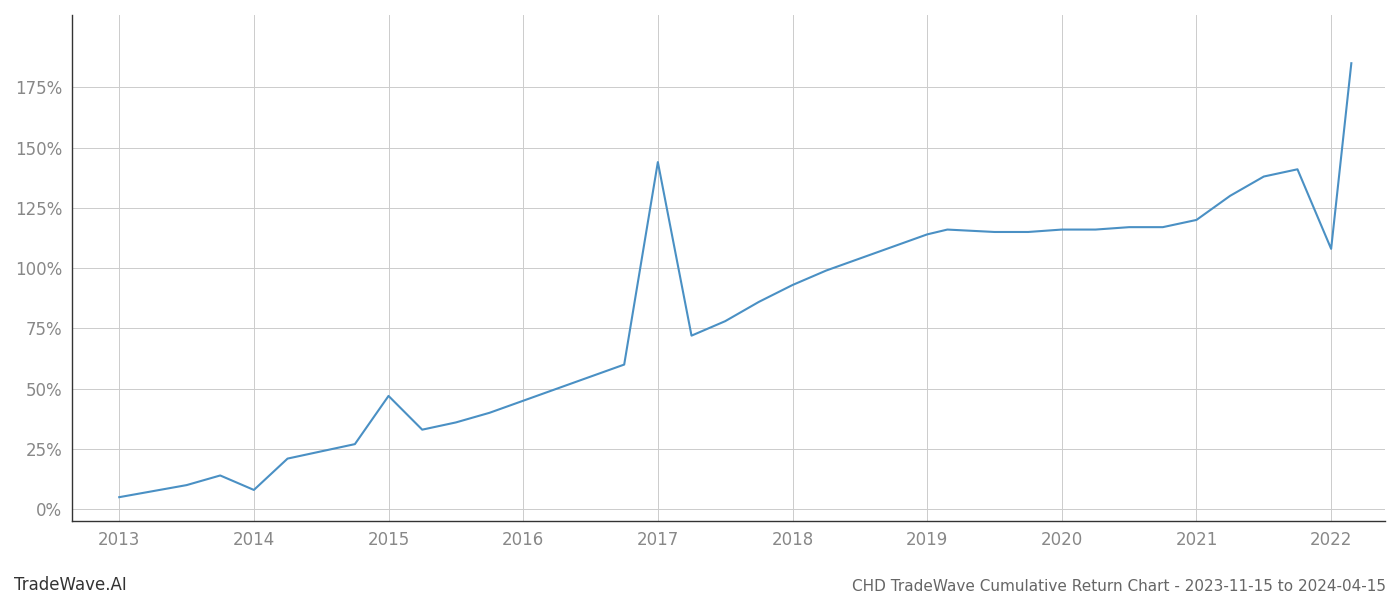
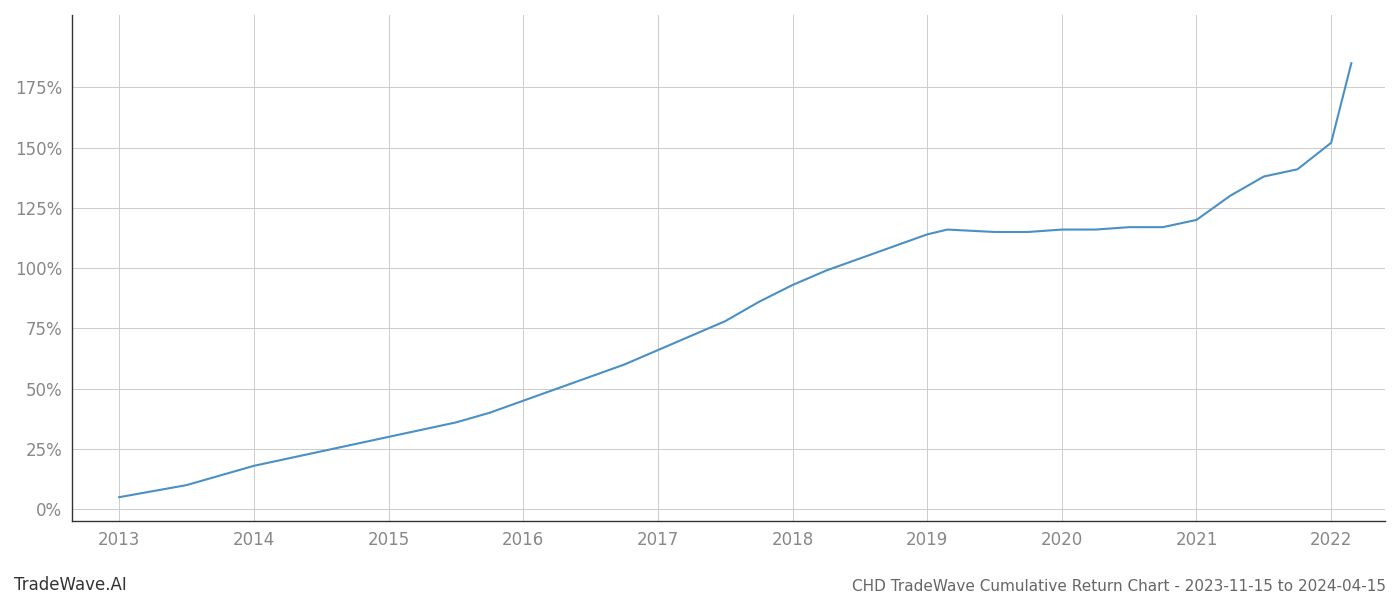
2014: 8% -> 18%
2015: 47% -> 30%
2017: 144% -> 66%
2022: 108% -> 152%
